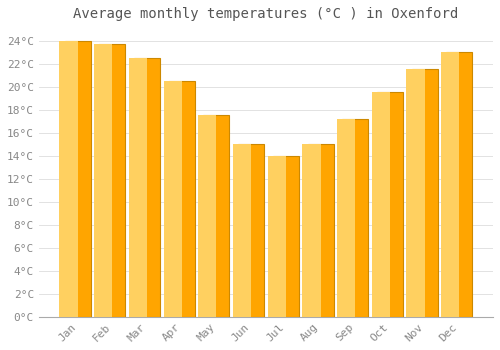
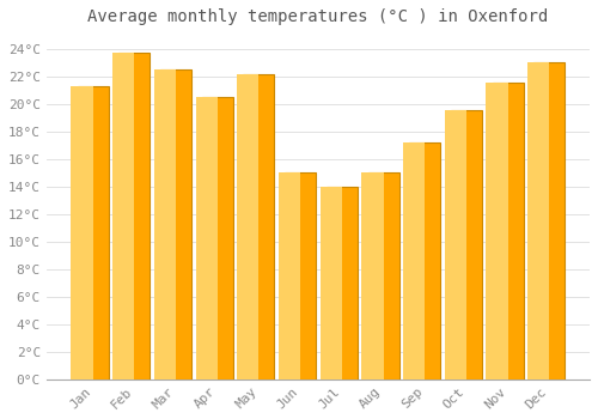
Jan: 24.0°C -> 21.3°C
May: 17.5°C -> 22.1°C
